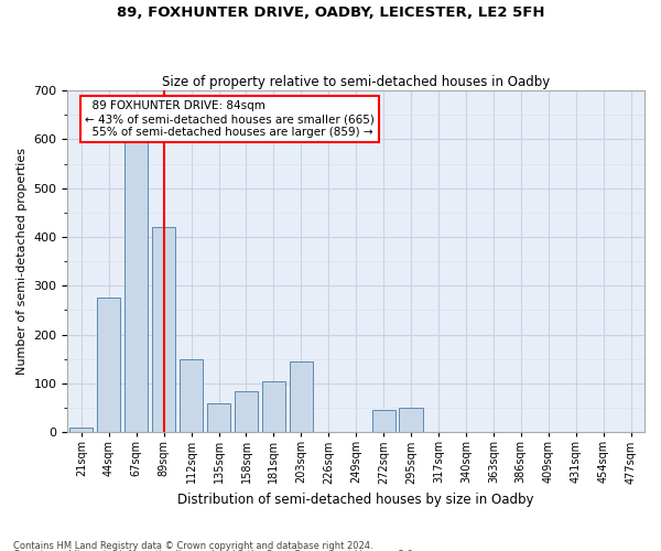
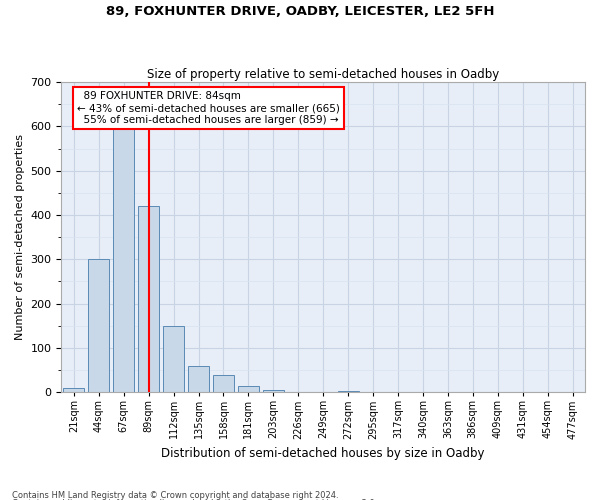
44sqm: 275 -> 300
158sqm: 85 -> 40
181sqm: 105 -> 15
203sqm: 145 -> 5
272sqm: 45 -> 2
295sqm: 50 -> 1
